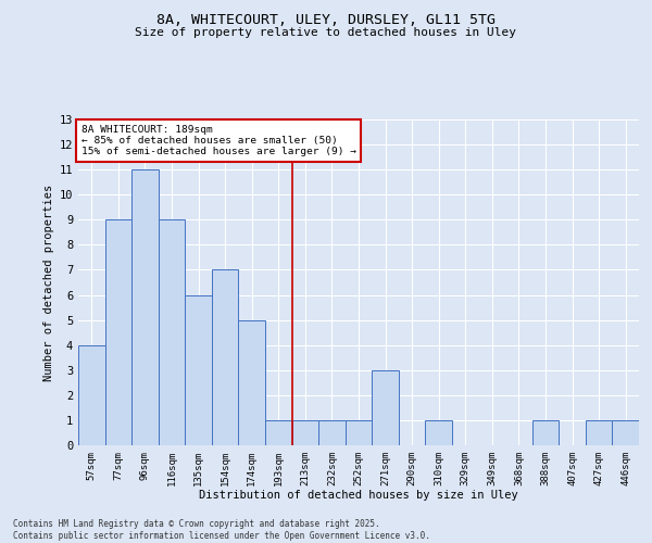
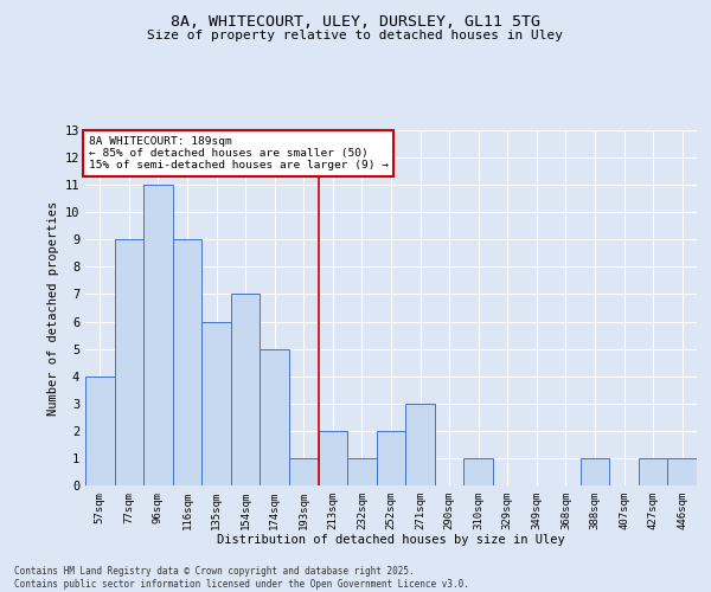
213sqm: 1 -> 2
252sqm: 1 -> 2
